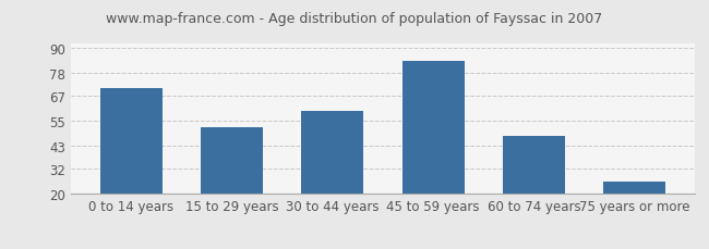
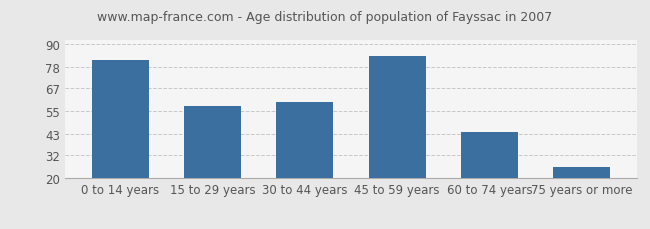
0 to 14 years: 71 -> 82
15 to 29 years: 52 -> 58
60 to 74 years: 48 -> 44
